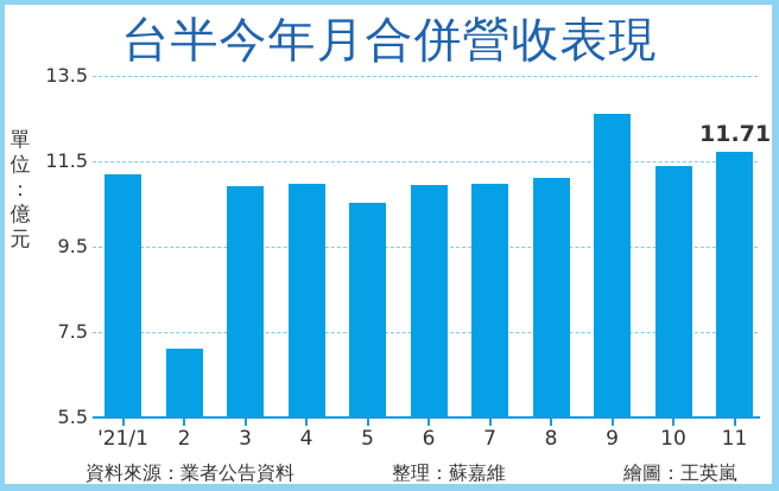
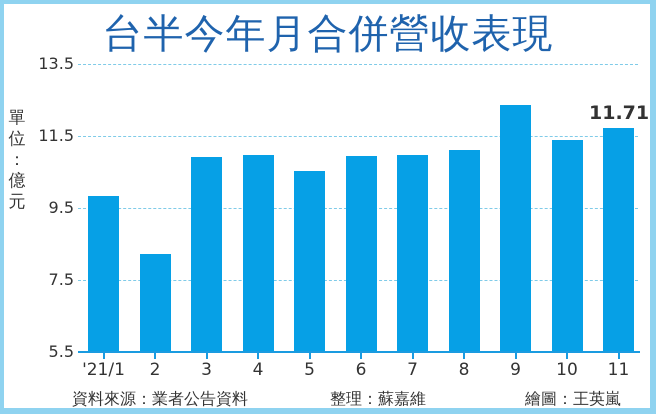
'21/1: 11.2 -> 9.8
2: 7.1 -> 8.2
9: 12.6 -> 12.4
